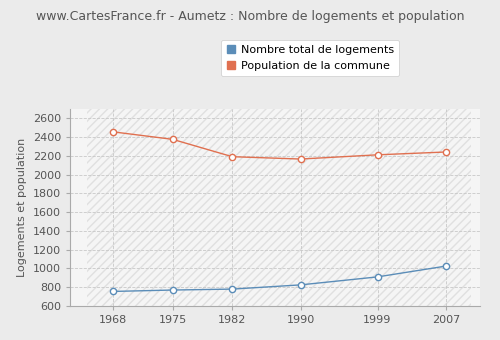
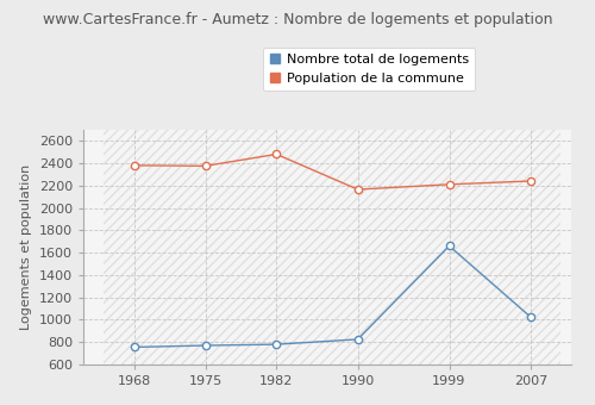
Population de la commune/1968: 2460 -> 2380
Population de la commune/1982: 2190 -> 2480
Nombre total de logements/1999: 910 -> 1660
